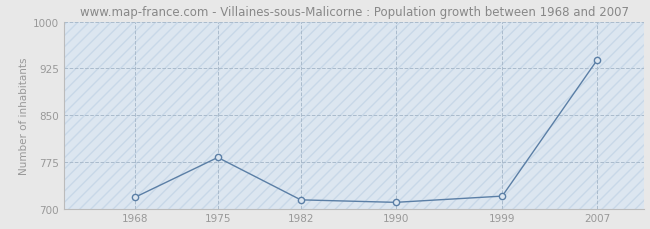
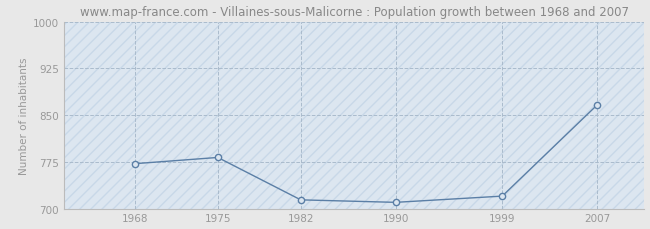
1968: 718 -> 772
2007: 938 -> 866
